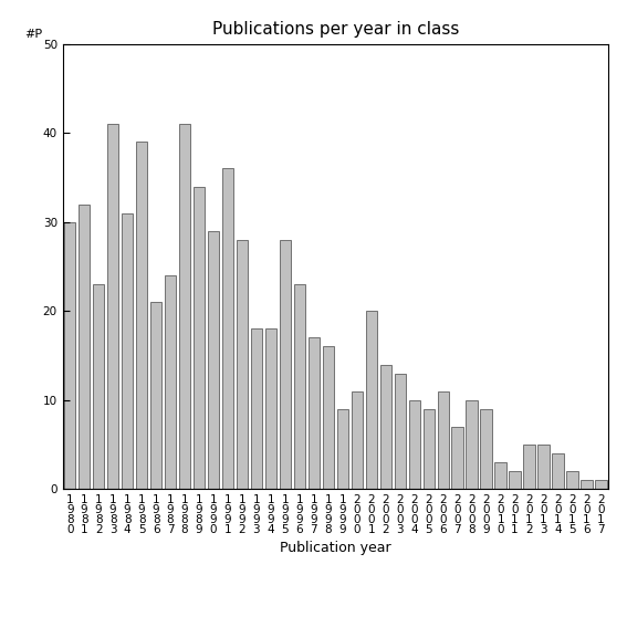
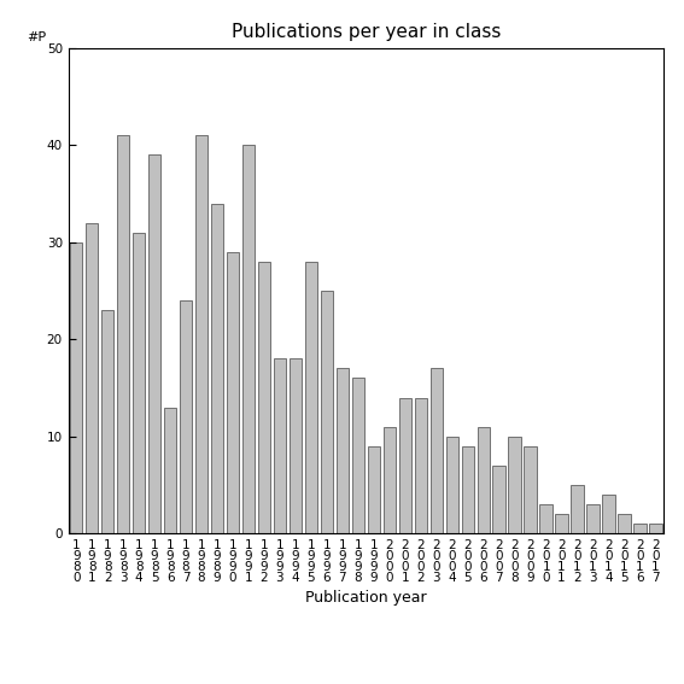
1 9 8 6: 21 -> 13
1 9 9 1: 36 -> 40
1 9 9 6: 23 -> 25
2 0 0 1: 20 -> 14
2 0 0 3: 13 -> 17
2 0 1 3: 5 -> 3
